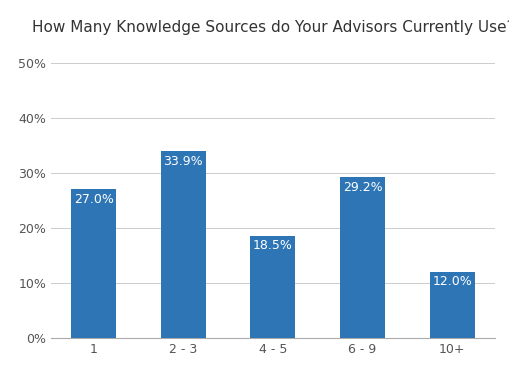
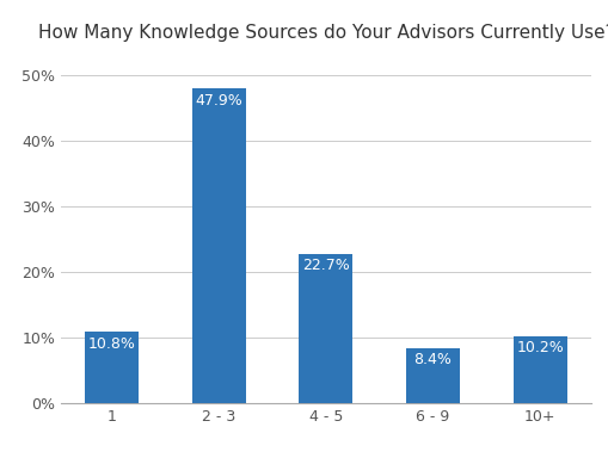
1: 27.0% -> 10.8%
2 - 3: 33.9% -> 47.9%
4 - 5: 18.5% -> 22.7%
6 - 9: 29.2% -> 8.4%
10+: 12.0% -> 10.2%
